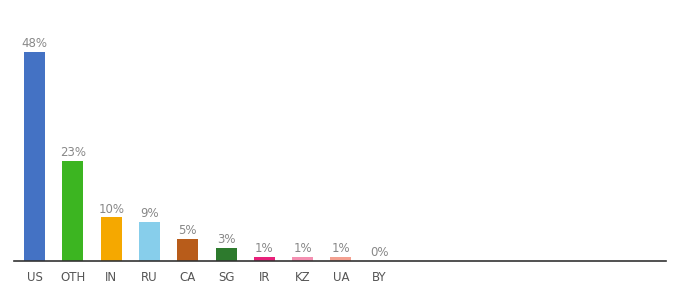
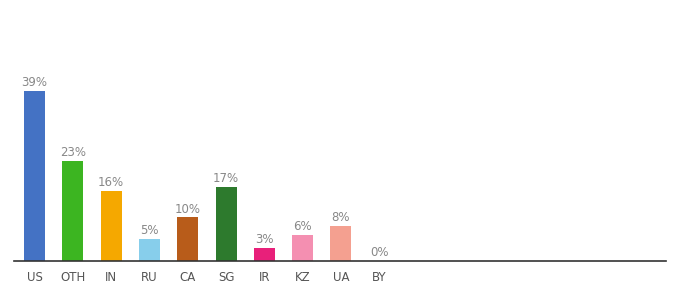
US: 48% -> 39%
IN: 10% -> 16%
RU: 9% -> 5%
CA: 5% -> 10%
SG: 3% -> 17%
IR: 1% -> 3%
KZ: 1% -> 6%
UA: 1% -> 8%
